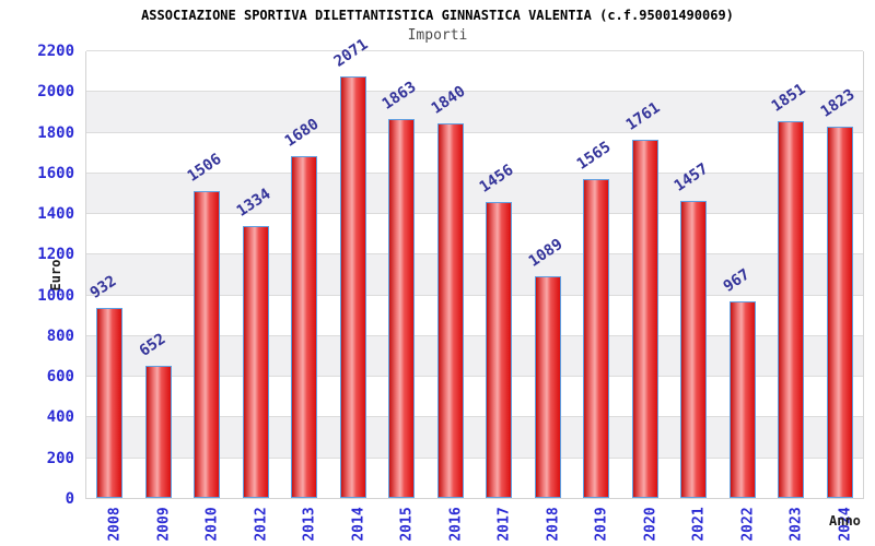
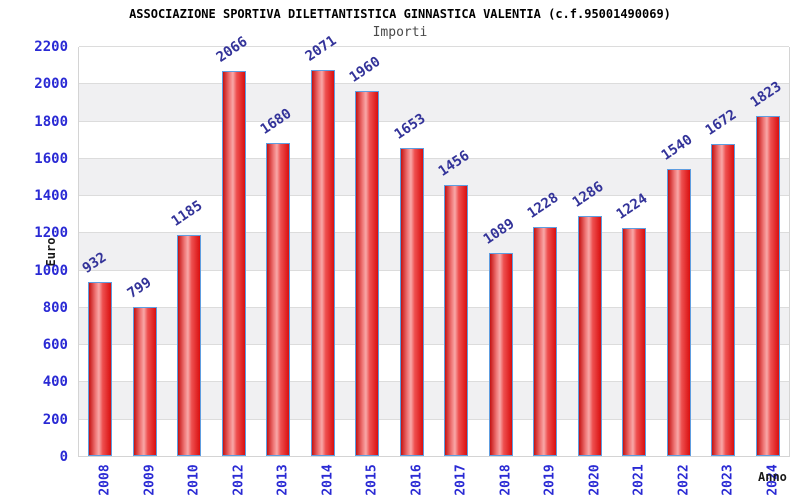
2009: 652 -> 799
2010: 1506 -> 1185
2012: 1334 -> 2066
2015: 1863 -> 1960
2016: 1840 -> 1653
2019: 1565 -> 1228
2020: 1761 -> 1286
2021: 1457 -> 1224
2022: 967 -> 1540
2023: 1851 -> 1672
